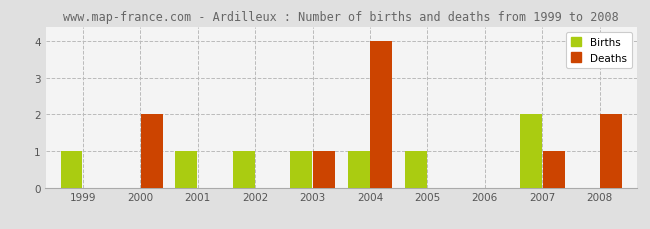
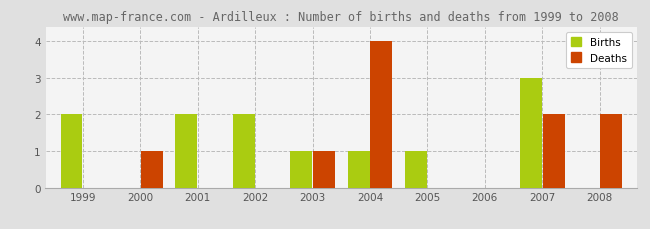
Births/1999: 1 -> 2
Deaths/2000: 2 -> 1
Births/2001: 1 -> 2
Births/2002: 1 -> 2
Births/2007: 2 -> 3
Deaths/2007: 1 -> 2
